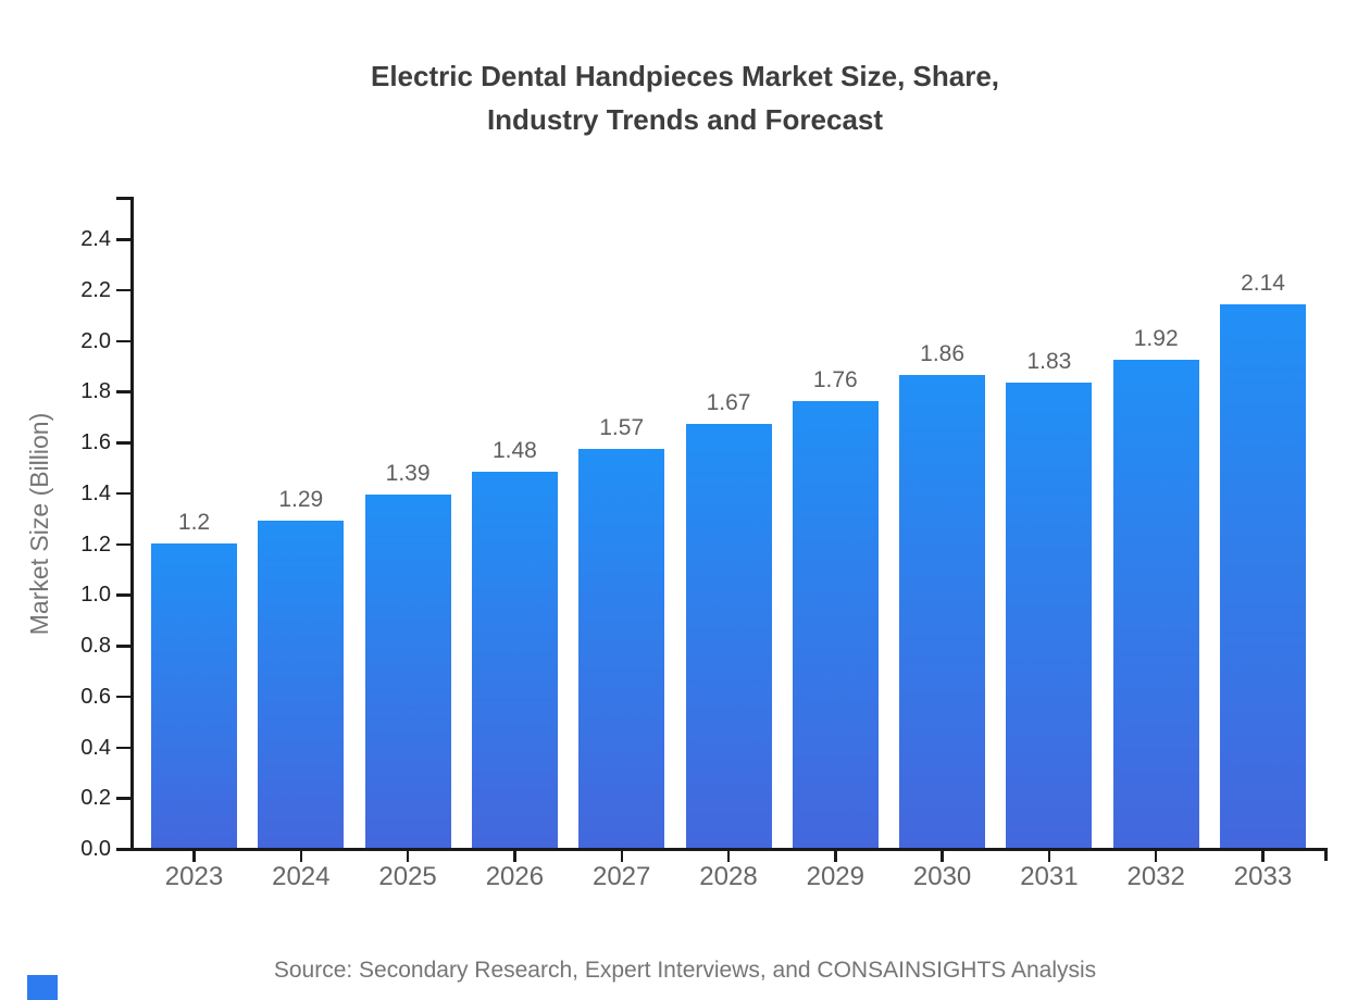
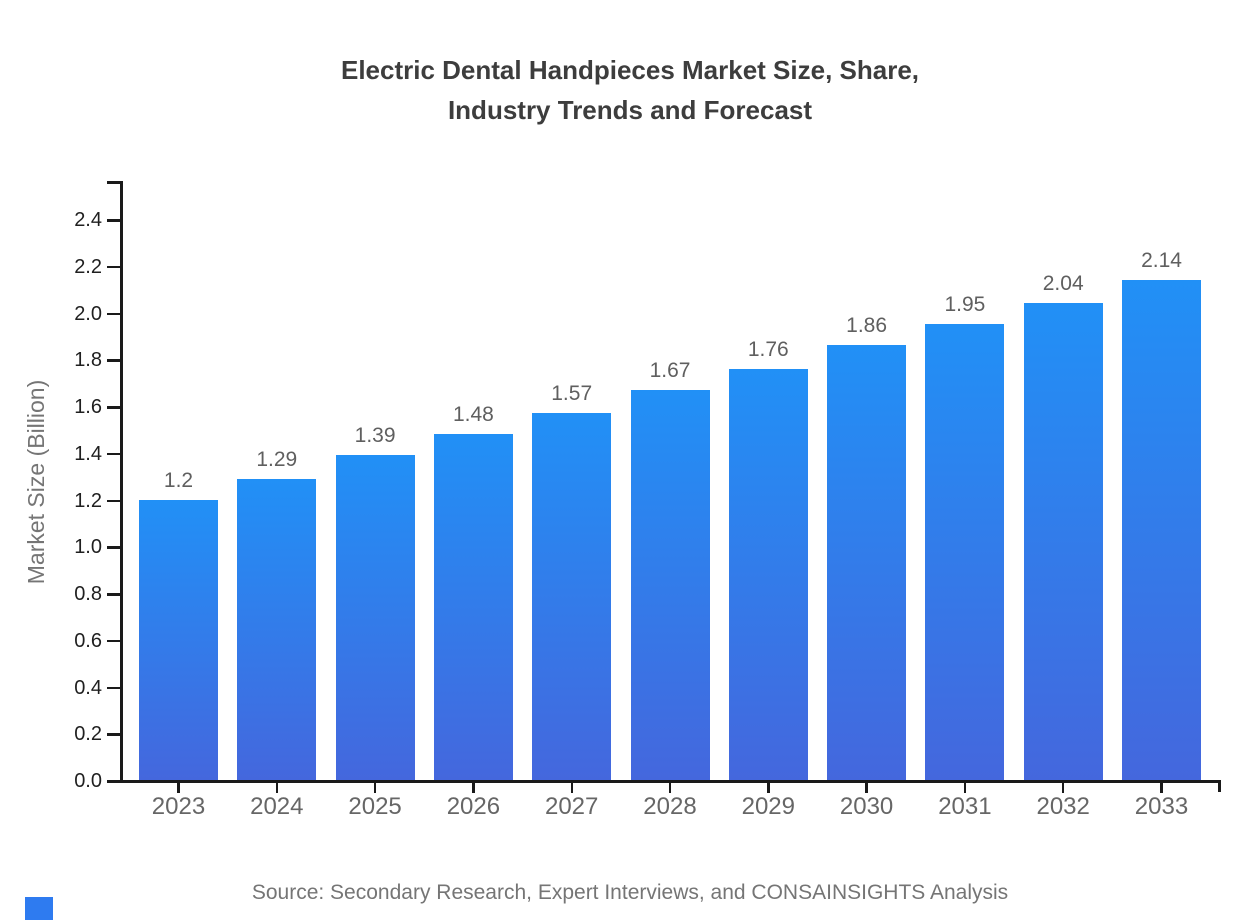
2031: 1.83 -> 1.95
2032: 1.92 -> 2.04
